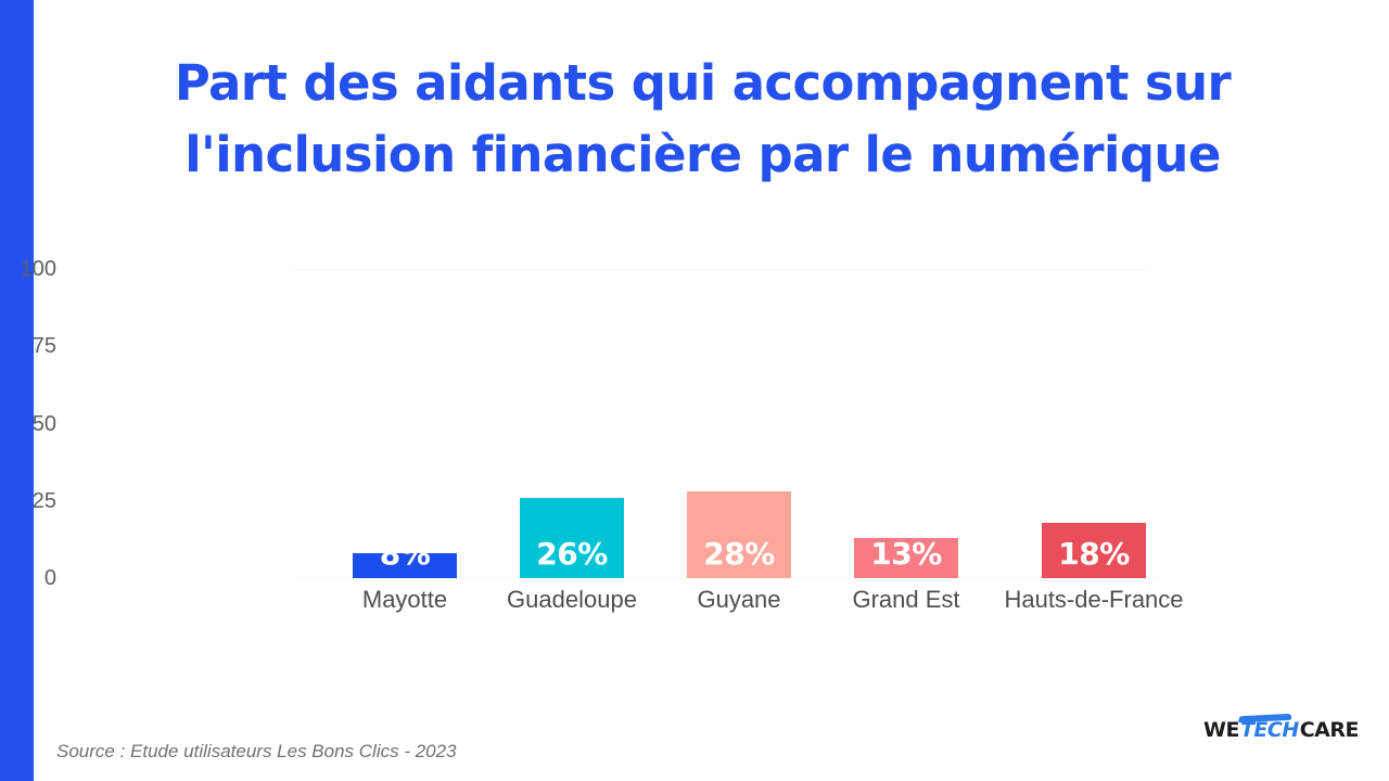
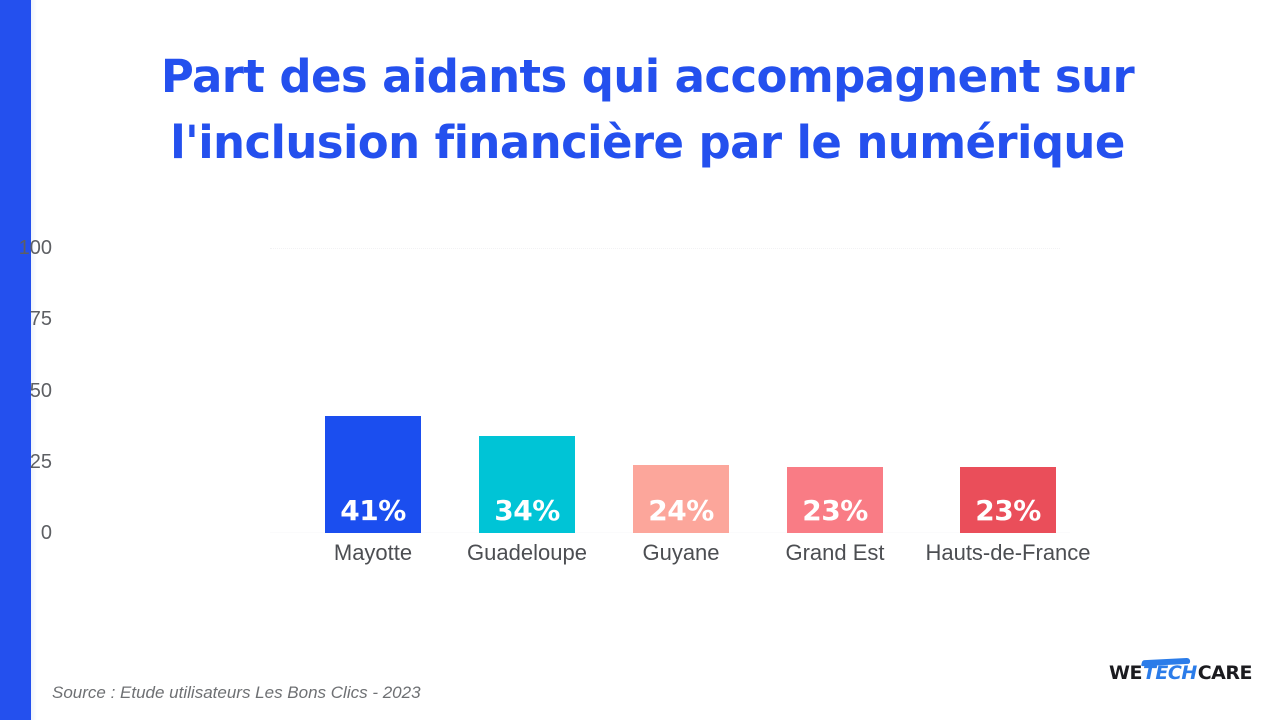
Mayotte: 8% -> 41%
Guadeloupe: 26% -> 34%
Guyane: 28% -> 24%
Grand Est: 13% -> 23%
Hauts-de-France: 18% -> 23%
